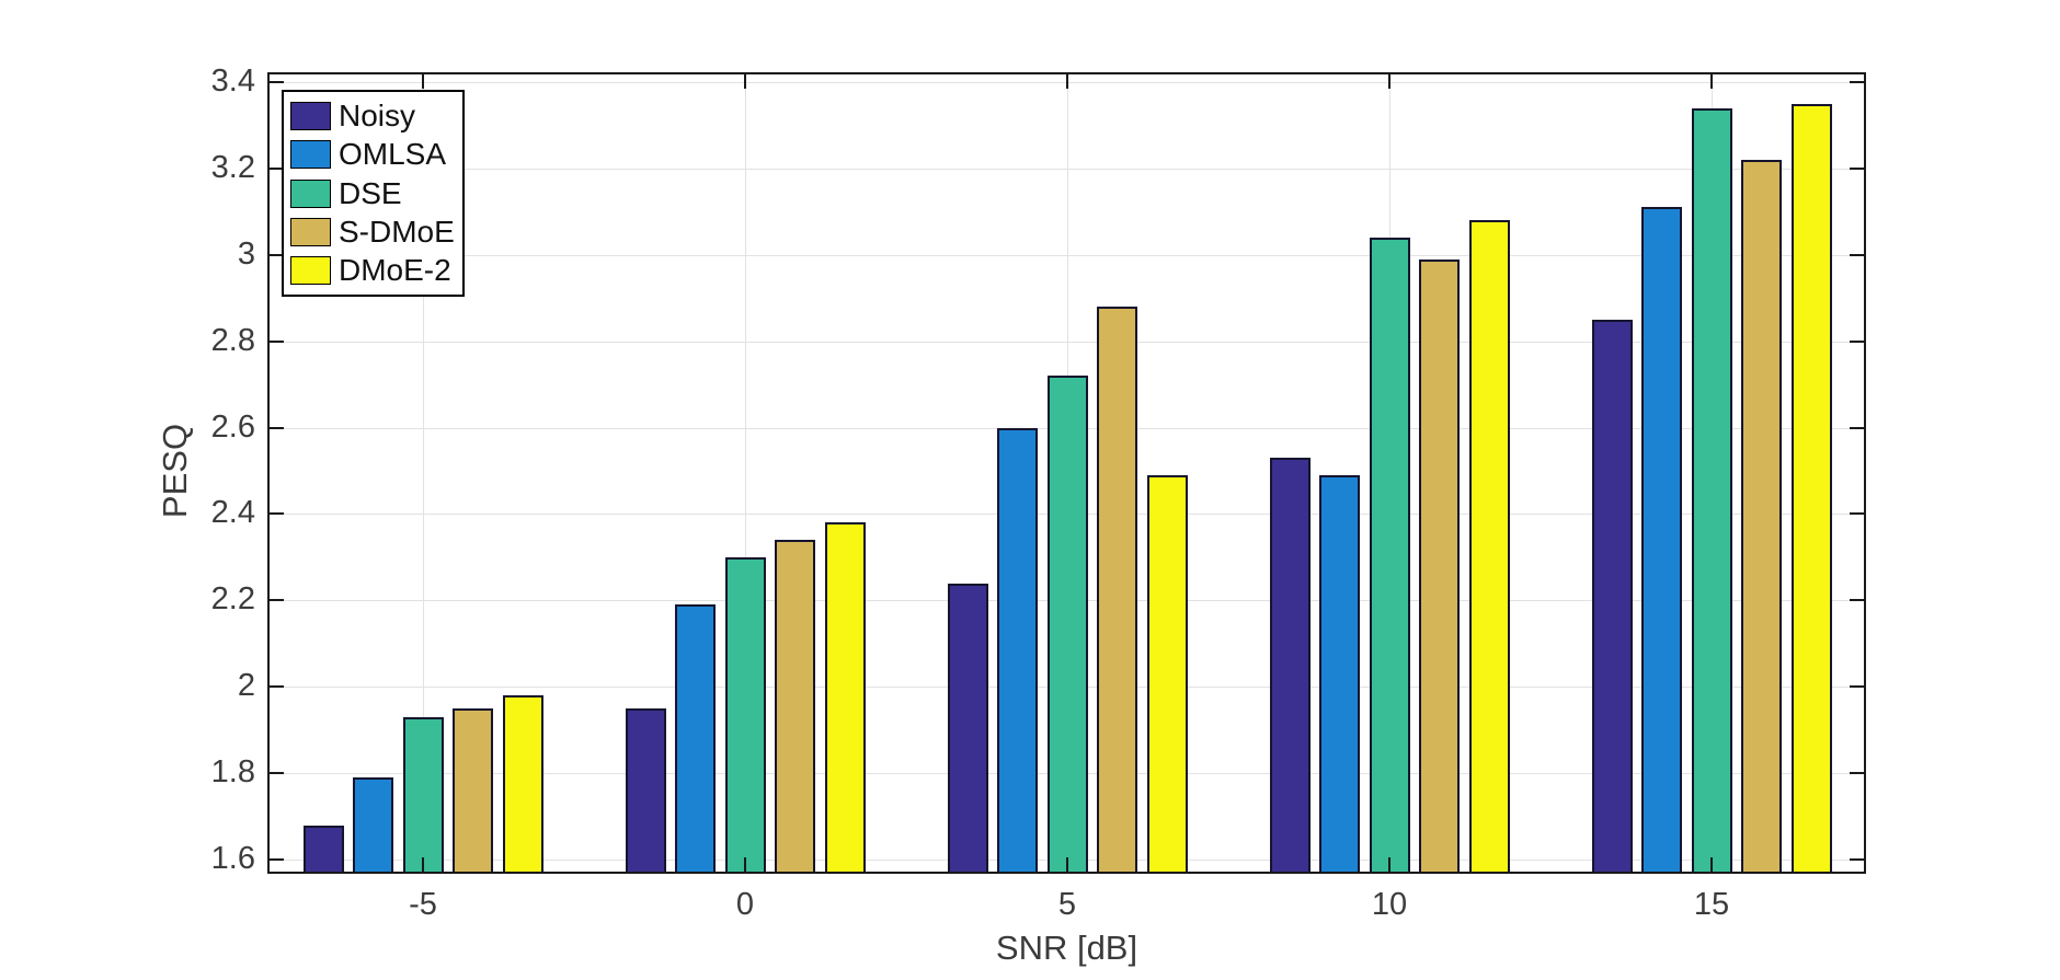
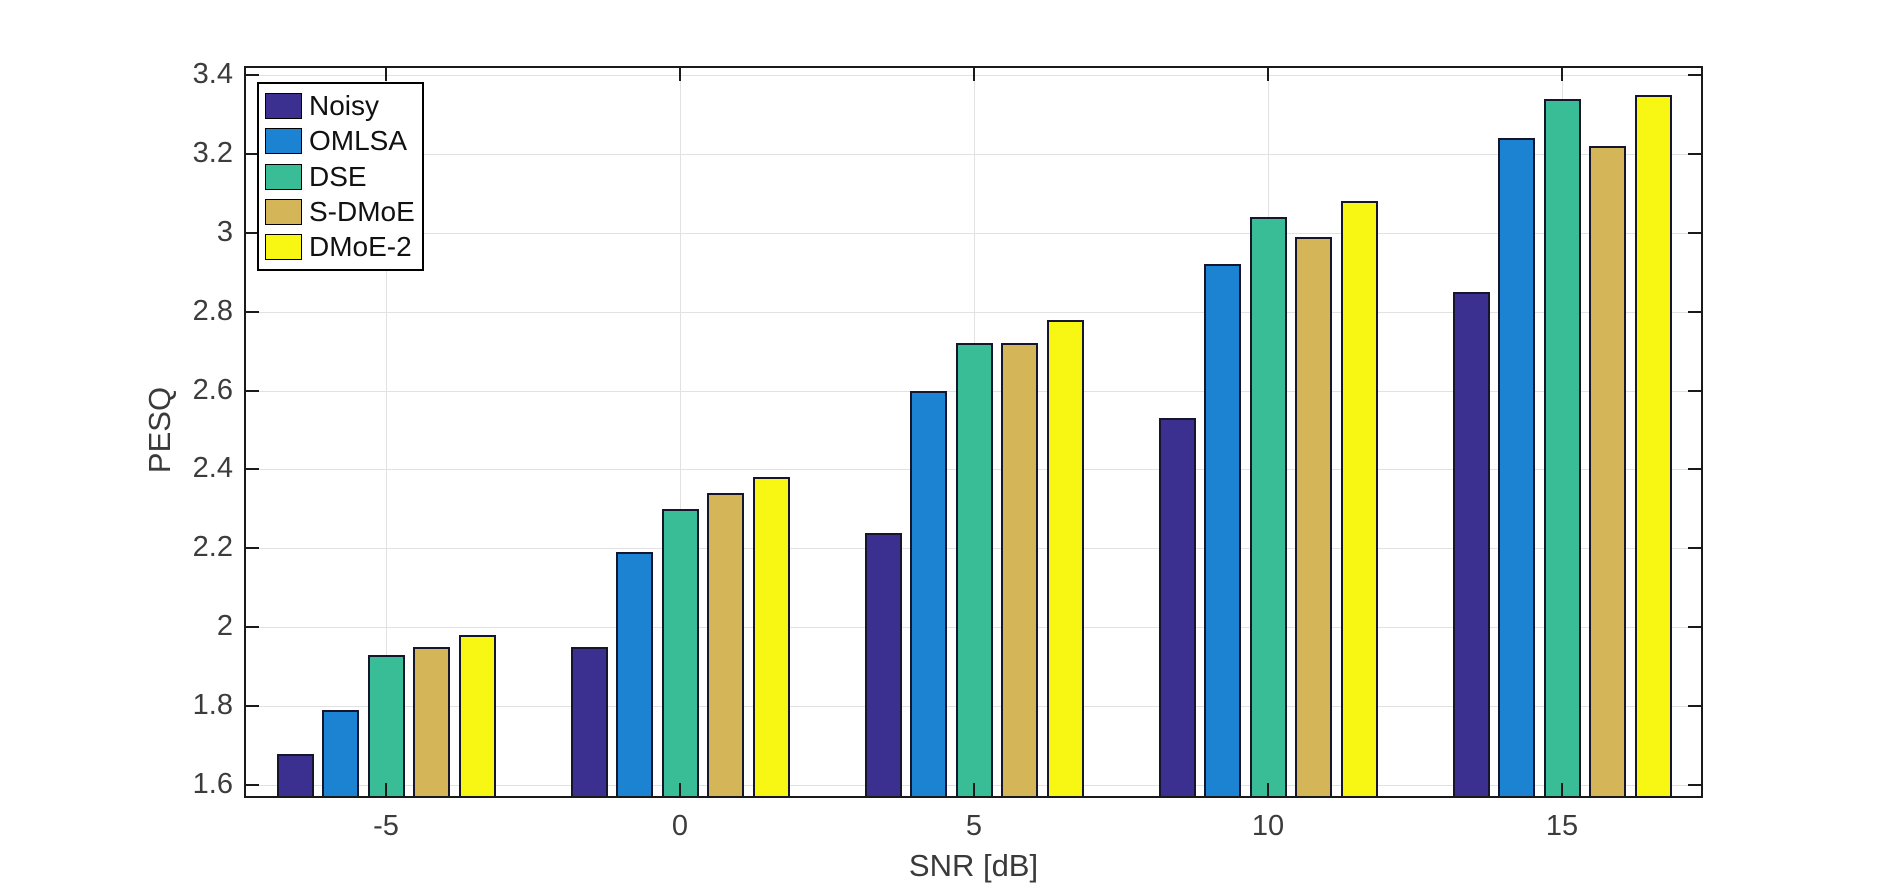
S-DMoE/5: 2.88 -> 2.72
DMoE-2/5: 2.49 -> 2.78
OMLSA/10: 2.49 -> 2.92
OMLSA/15: 3.11 -> 3.24
